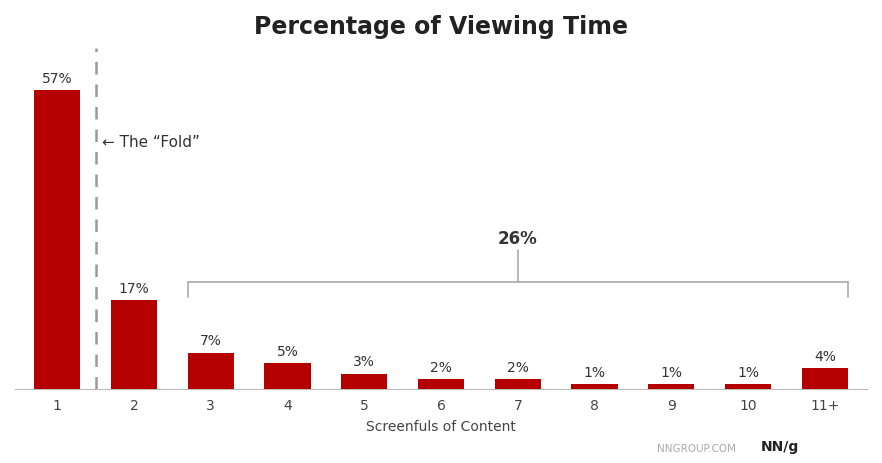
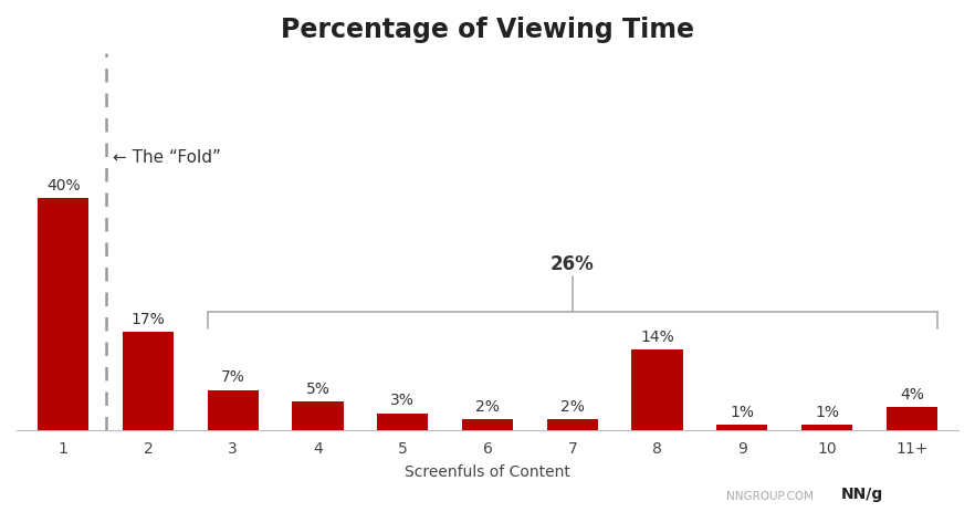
1: 57% -> 40%
8: 1% -> 14%
